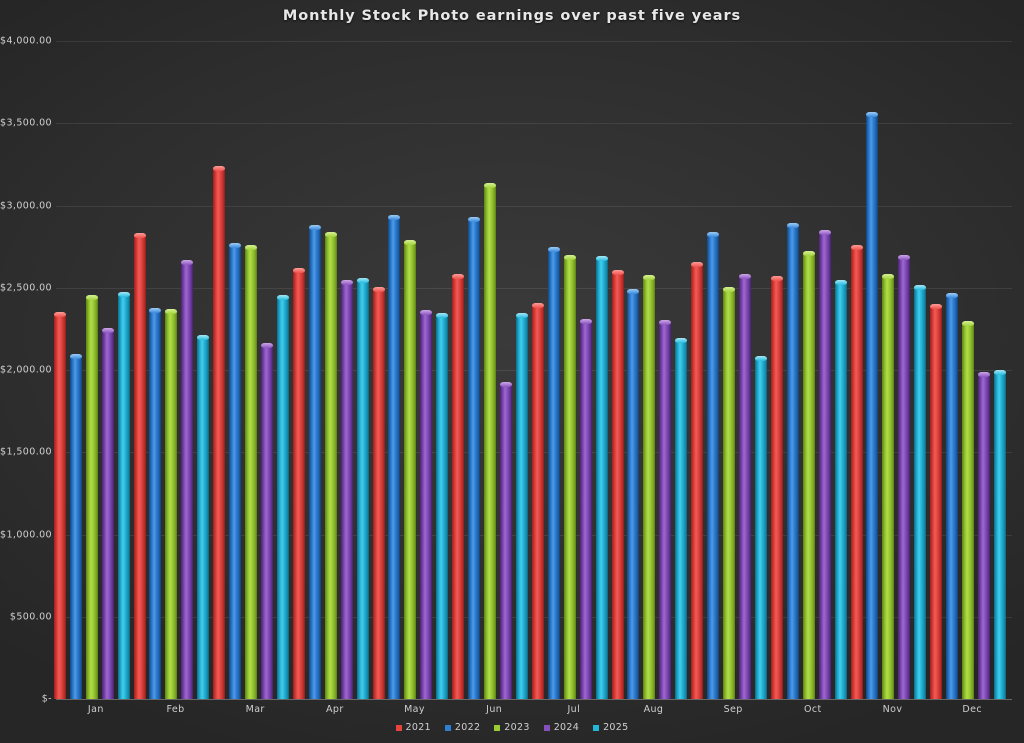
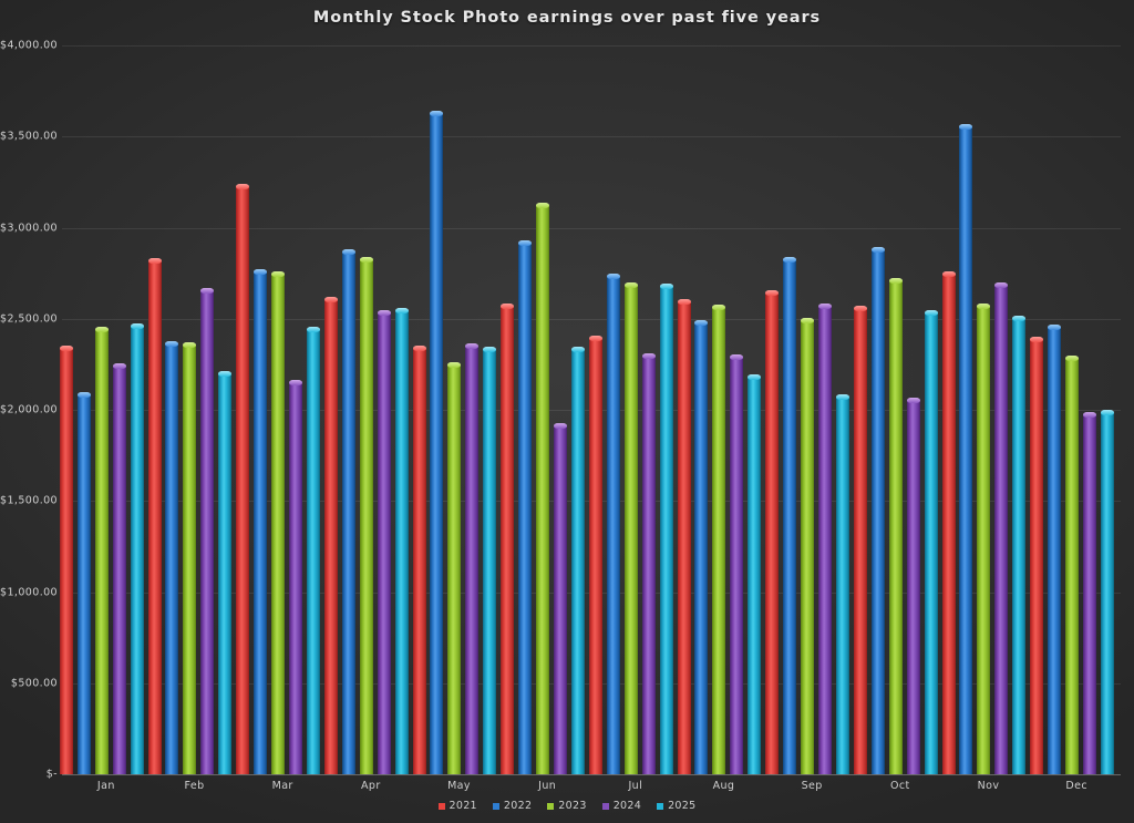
2021/May: $2500 -> $2350
2022/May: $2940 -> $3640
2023/May: $2790 -> $2260
2024/Oct: $2850 -> $2070
